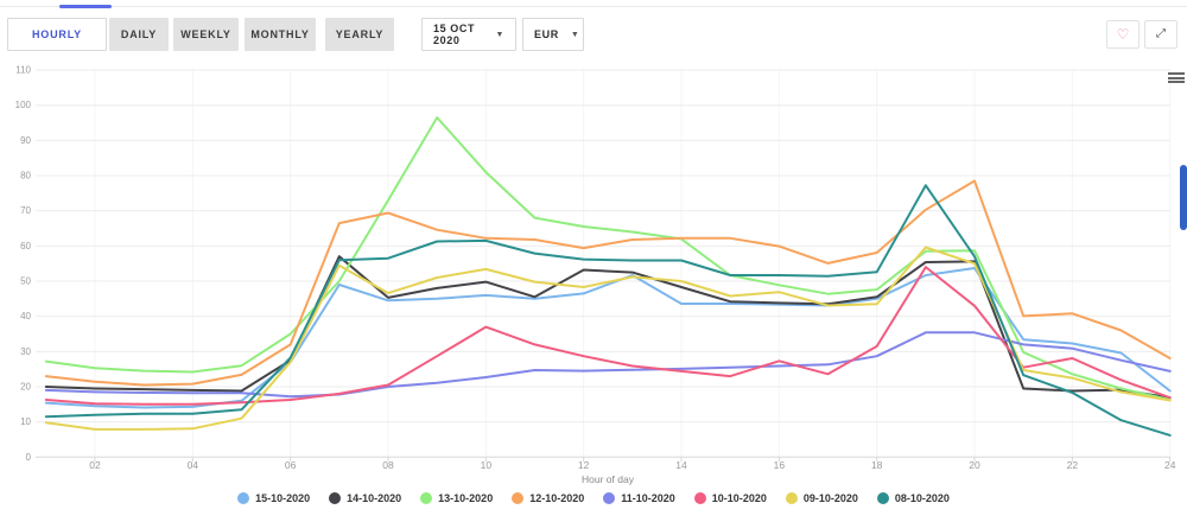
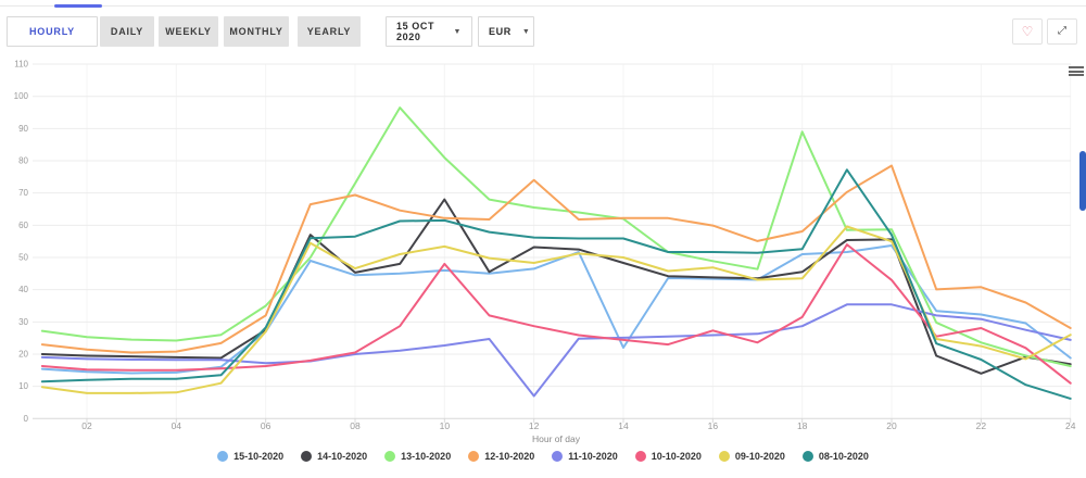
14-10-2020/10: 50 -> 68
10-10-2020/10: 37 -> 48
12-10-2020/12: 59 -> 74
11-10-2020/12: 24 -> 7
15-10-2020/14: 44 -> 22
15-10-2020/18: 45 -> 51
13-10-2020/18: 48 -> 89
14-10-2020/22: 19 -> 14
10-10-2020/24: 17 -> 11
09-10-2020/24: 16 -> 26
